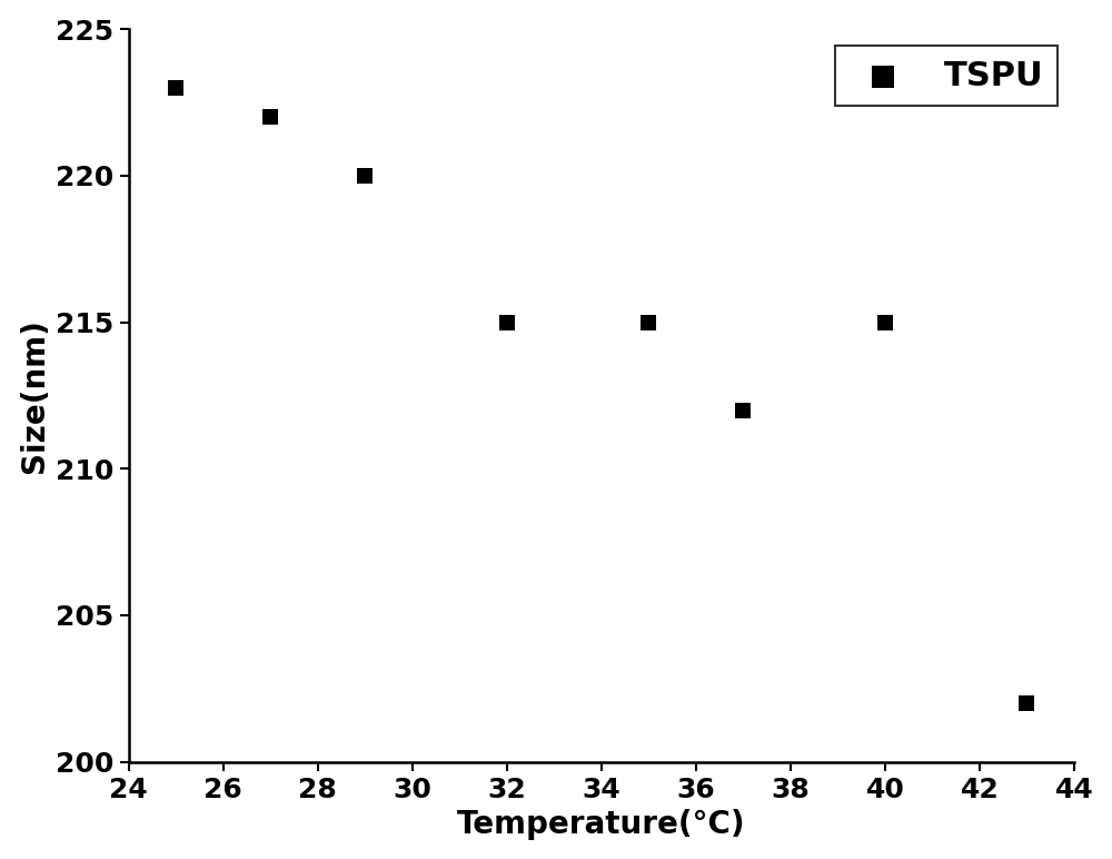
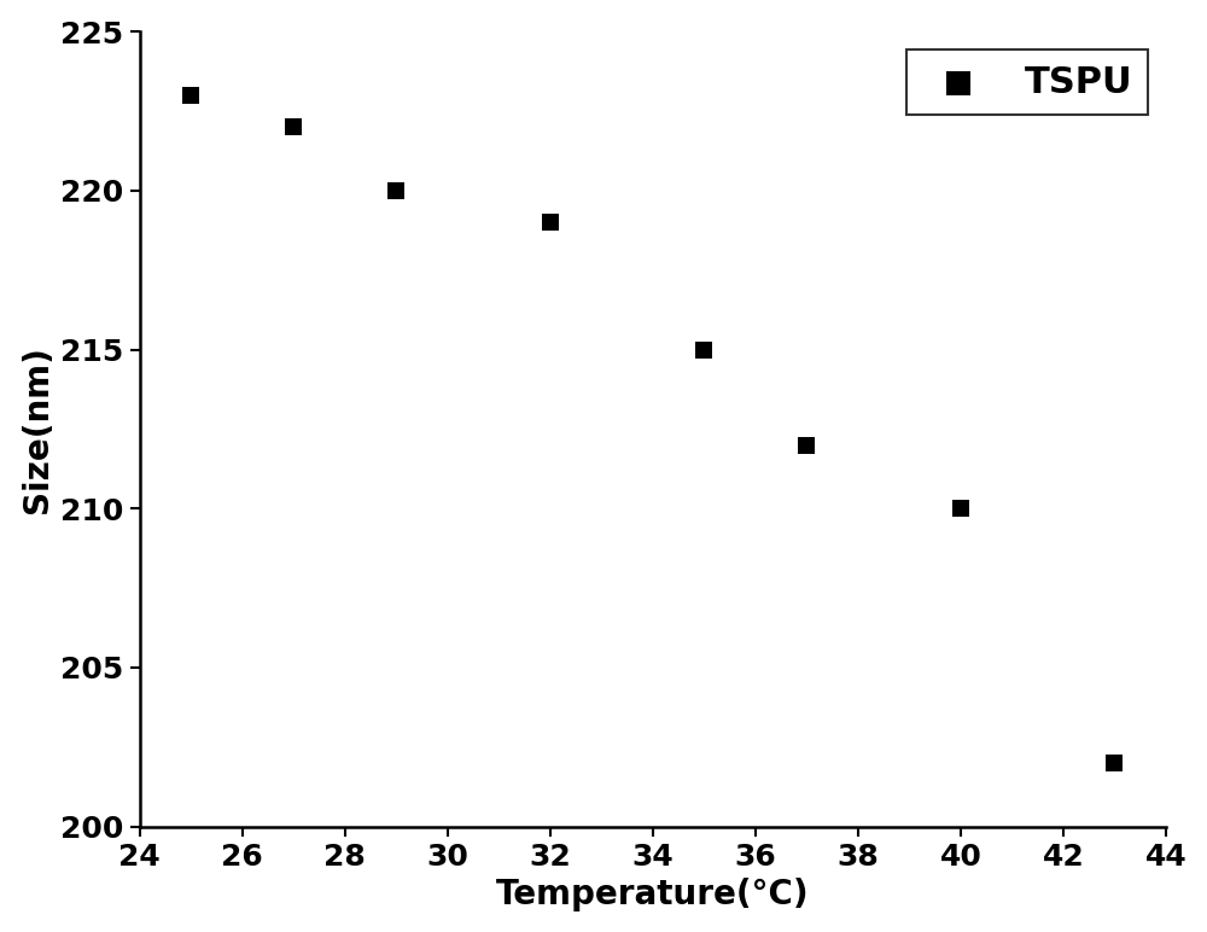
32: 215 -> 219
40: 215 -> 210
